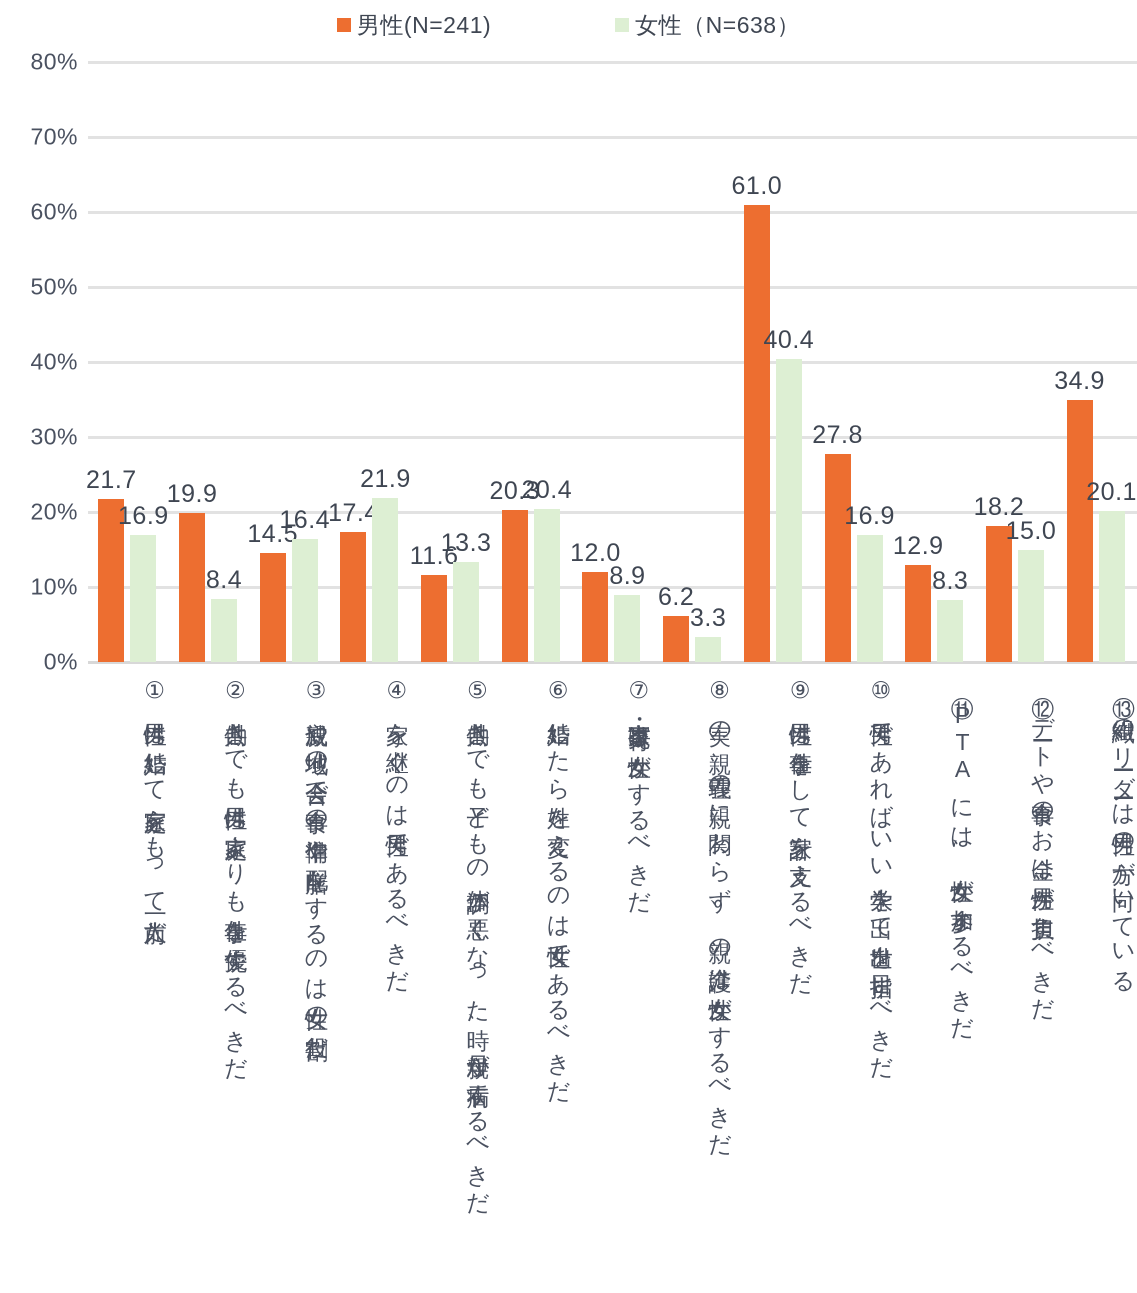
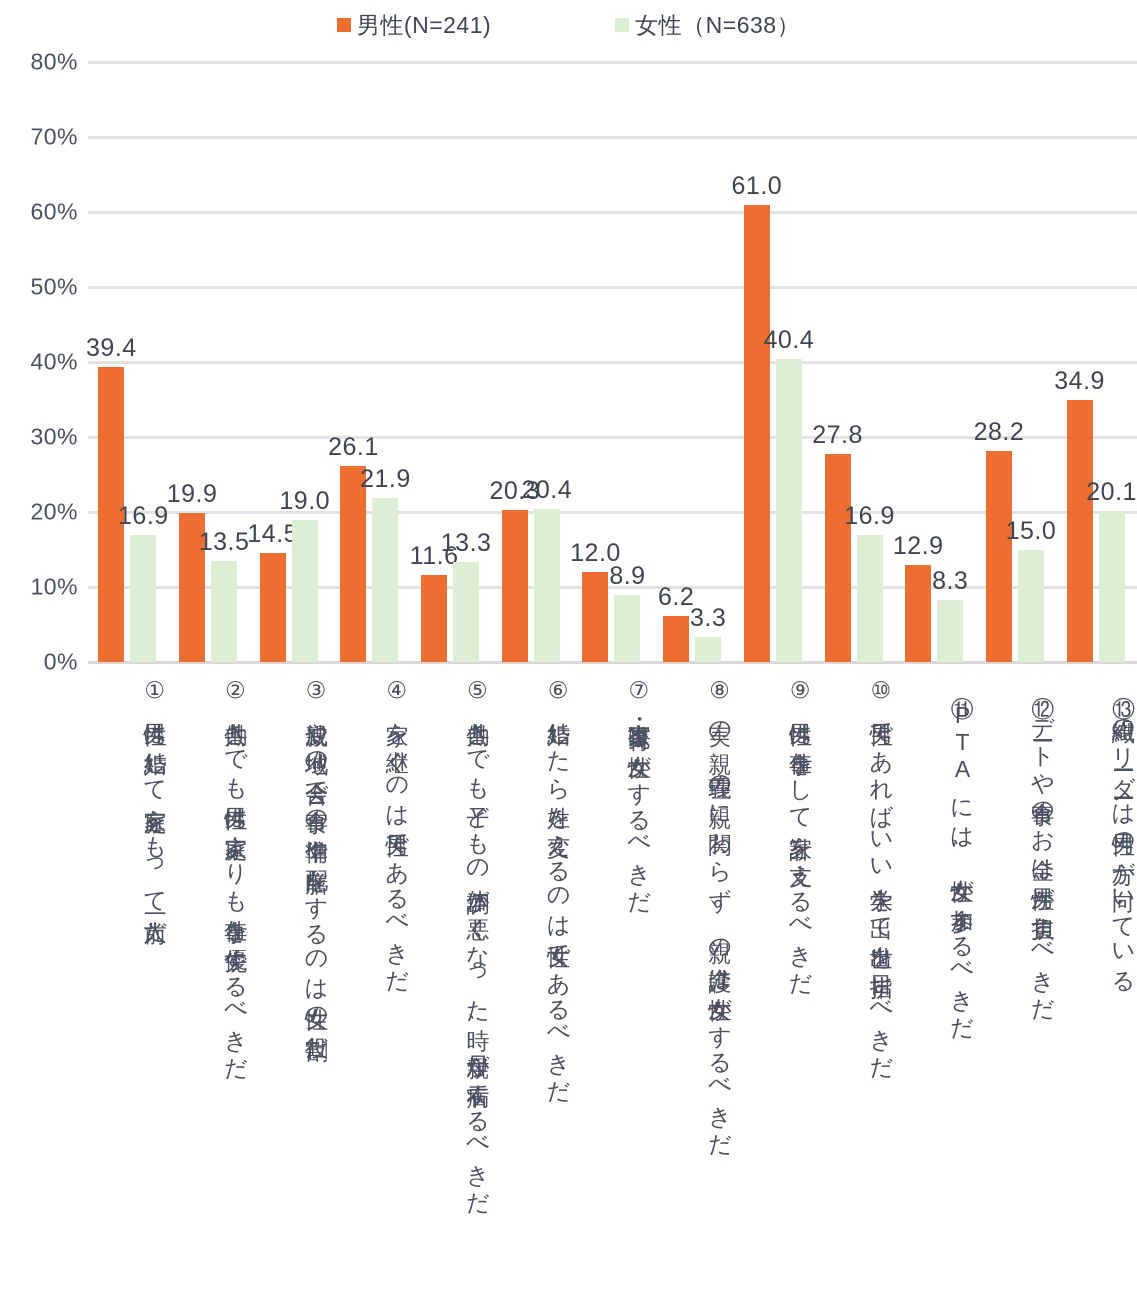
男性(N=241)/①男性は結婚して家庭をもって一人前だ: 21.7 -> 39.4
女性（N=638）/②共働きでも男性は家庭よりも仕事を優先するべきだ: 8.4 -> 13.5
女性（N=638）/③親戚や地域の会合で食事の準備や配膳をするのは女性の役割だ: 16.4 -> 19.0
男性(N=241)/④家を継ぐのは男性であるべきだ: 17.4 -> 26.1
男性(N=241)/⑫デートや食事のお金は男性が負担すべきだ: 18.2 -> 28.2
